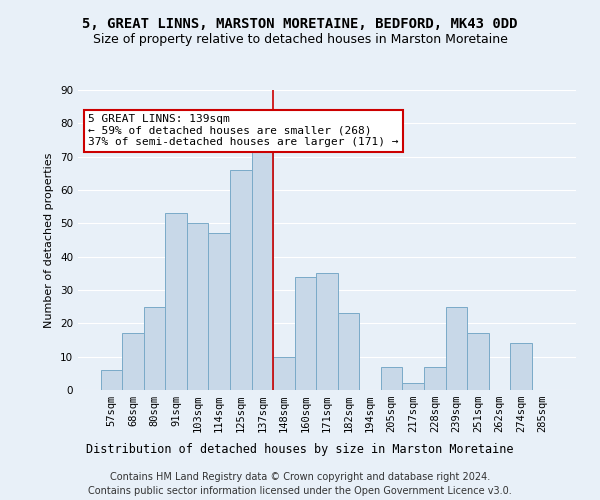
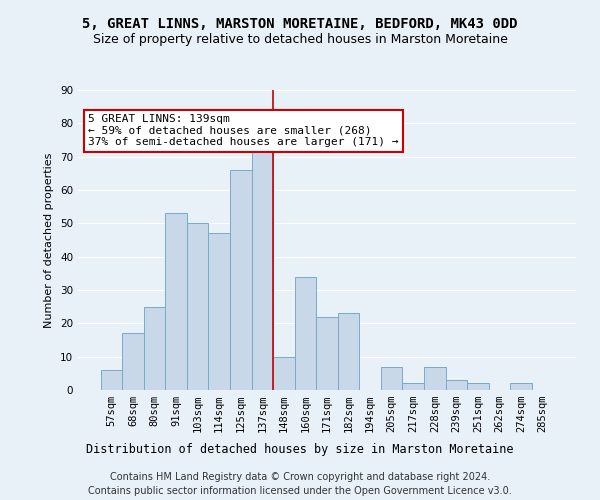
171sqm: 35 -> 22
239sqm: 25 -> 3
251sqm: 17 -> 2
274sqm: 14 -> 2
